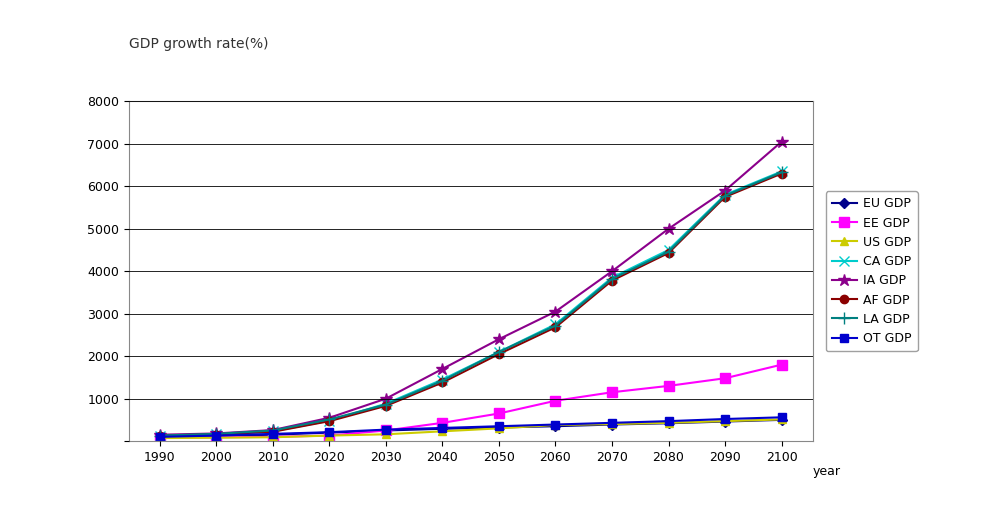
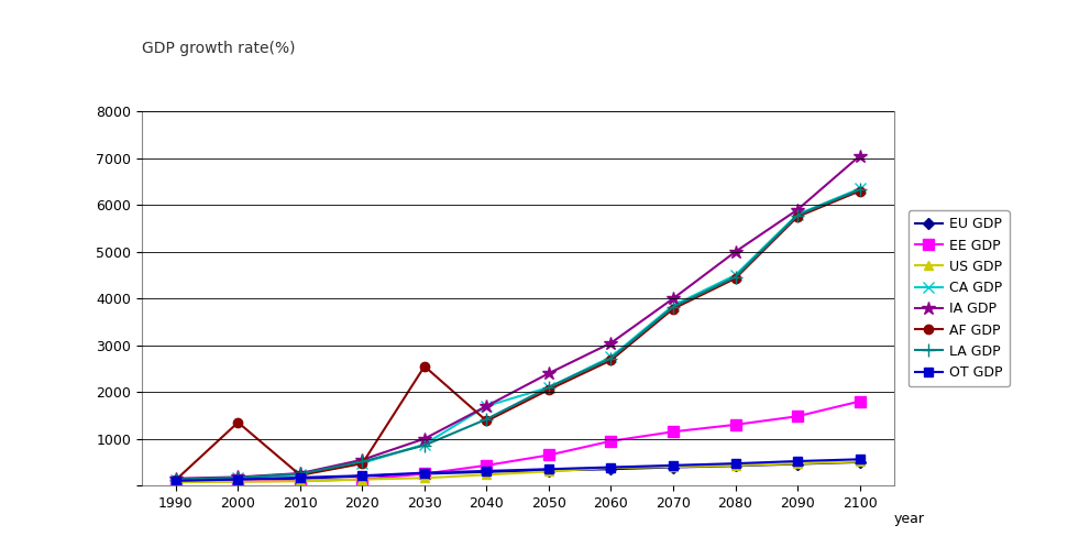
AF GDP/2000: 160 -> 1350
AF GDP/2030: 830 -> 2550
CA GDP/2040: 1450 -> 1700
